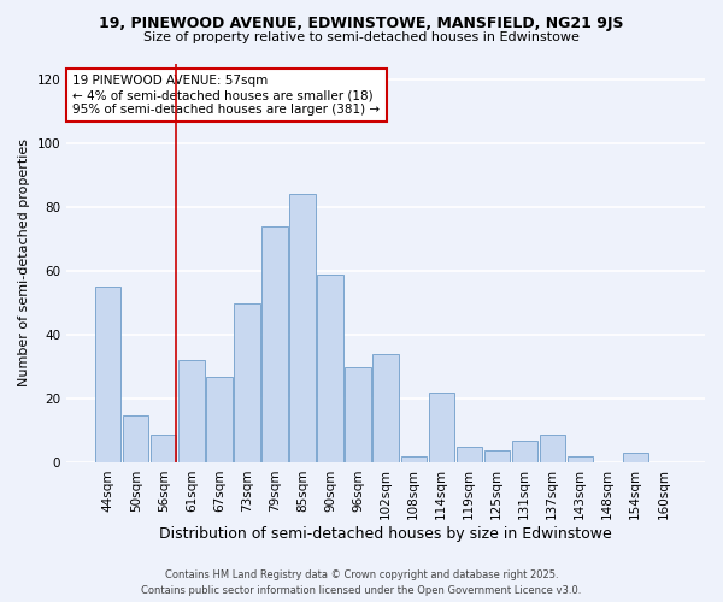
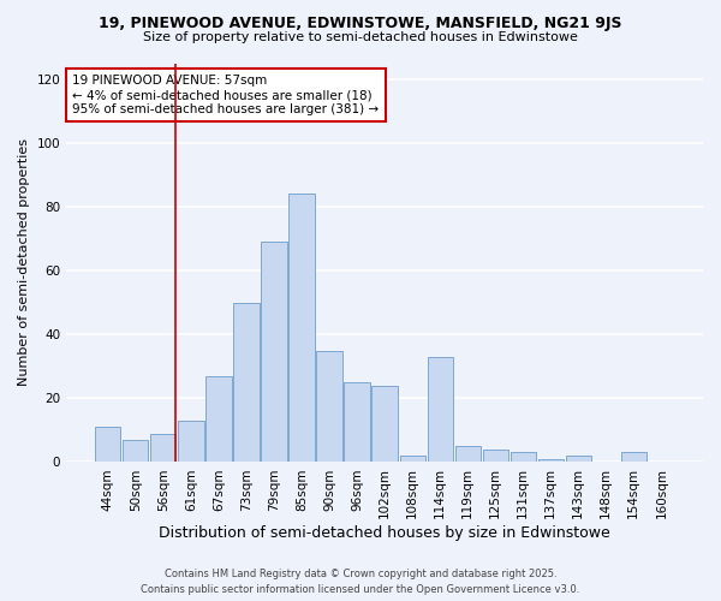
44sqm: 55 -> 11
50sqm: 15 -> 7
61sqm: 32 -> 13
79sqm: 74 -> 69
90sqm: 59 -> 35
96sqm: 30 -> 25
102sqm: 34 -> 24
114sqm: 22 -> 33
131sqm: 7 -> 3
137sqm: 9 -> 1
